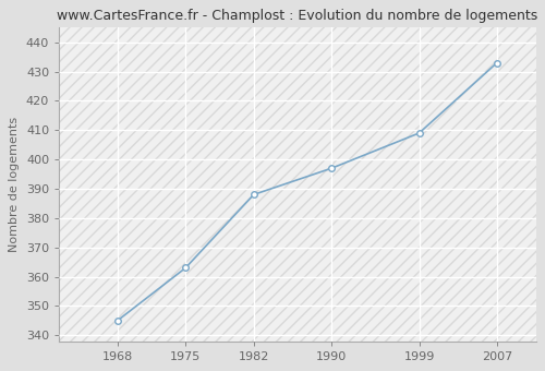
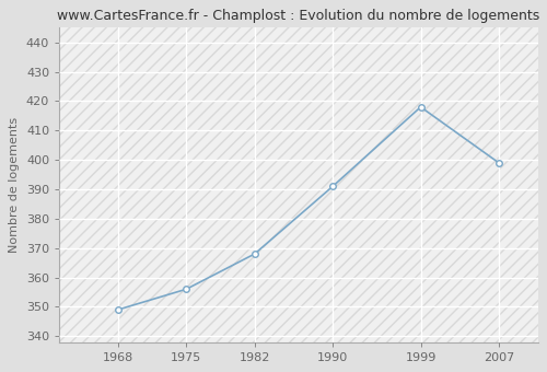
1968: 345 -> 349
1975: 363 -> 356
1982: 388 -> 368
1990: 397 -> 391
1999: 409 -> 418
2007: 433 -> 399
